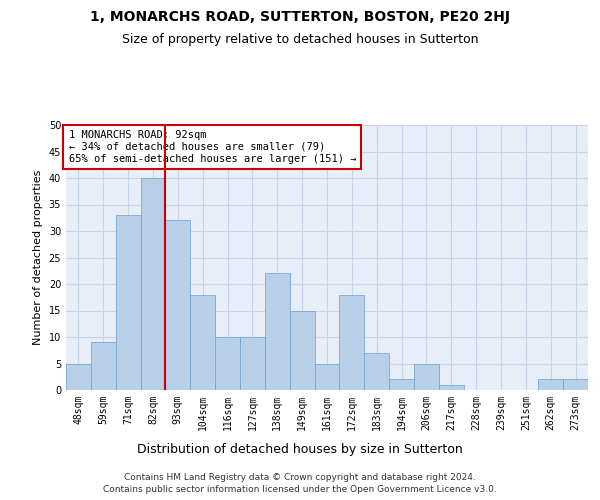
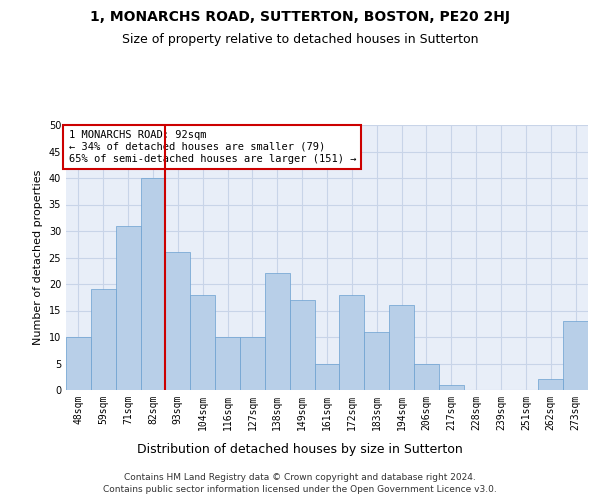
48sqm: 5 -> 10
59sqm: 9 -> 19
71sqm: 33 -> 31
93sqm: 32 -> 26
149sqm: 15 -> 17
183sqm: 7 -> 11
194sqm: 2 -> 16
273sqm: 2 -> 13
